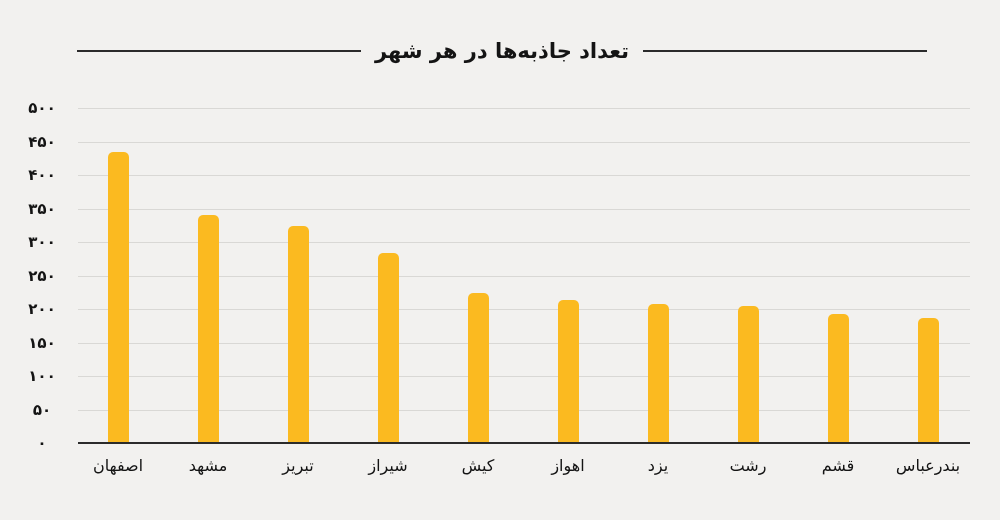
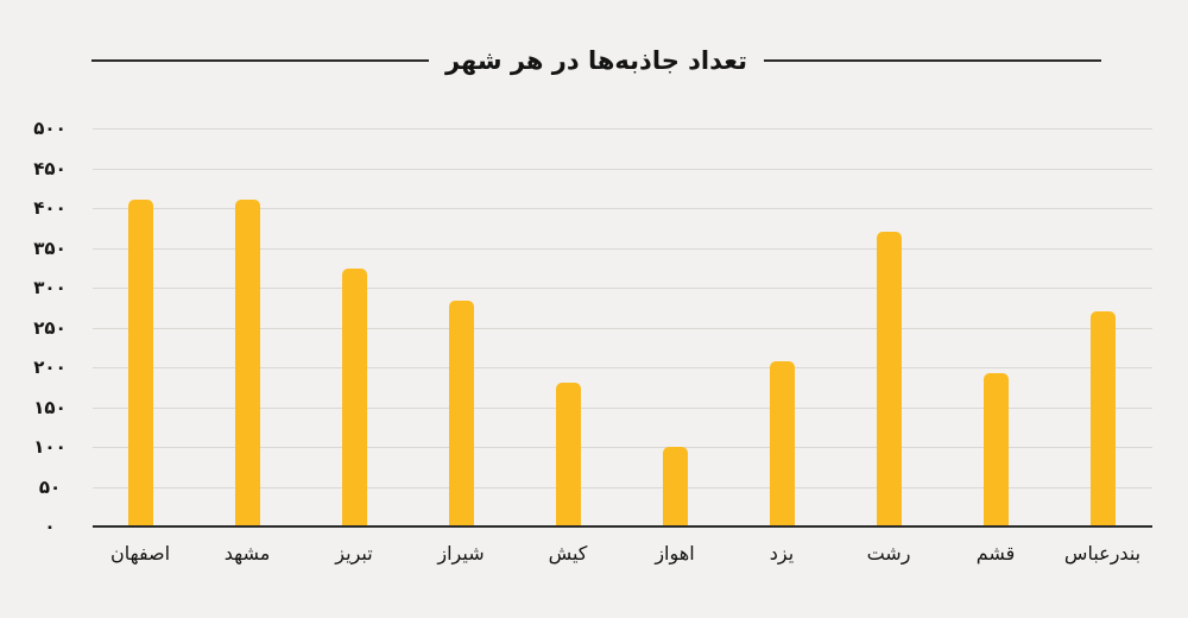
اصفهان: 440 -> 410
مشهد: 340 -> 410
کیش: 220 -> 180
اهواز: 210 -> 100
رشت: 200 -> 370
بندرعباس: 190 -> 270
